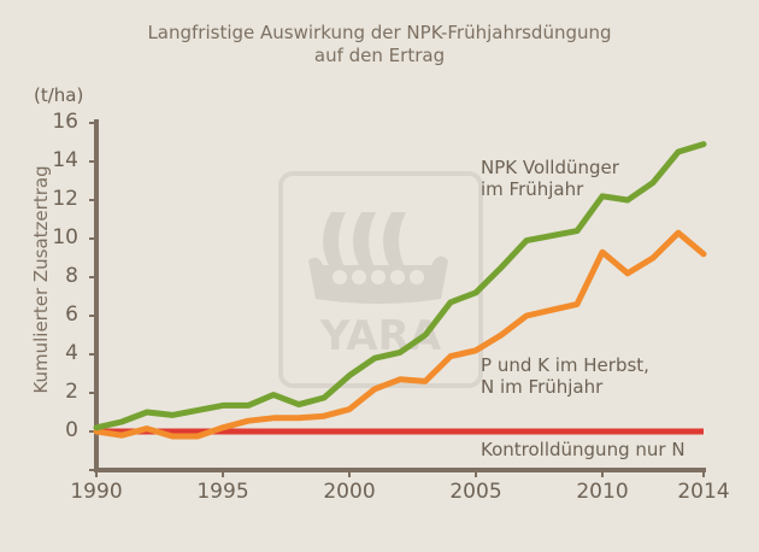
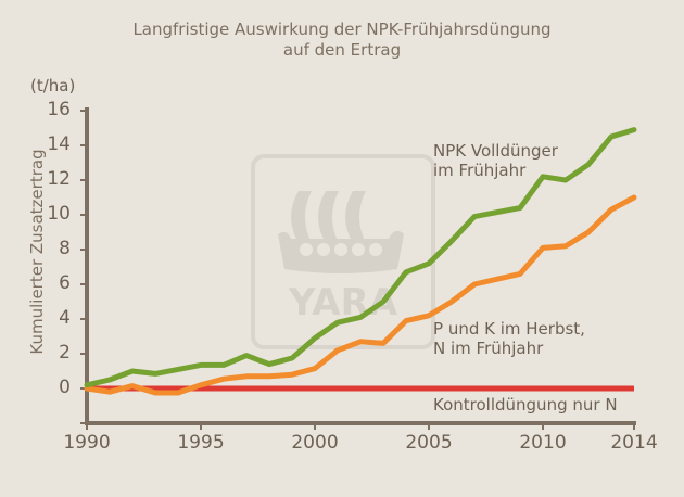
P und K im Herbst, N im Frühjahr/2010: 9.3 -> 8.1
P und K im Herbst, N im Frühjahr/2014: 9.2 -> 11.0
